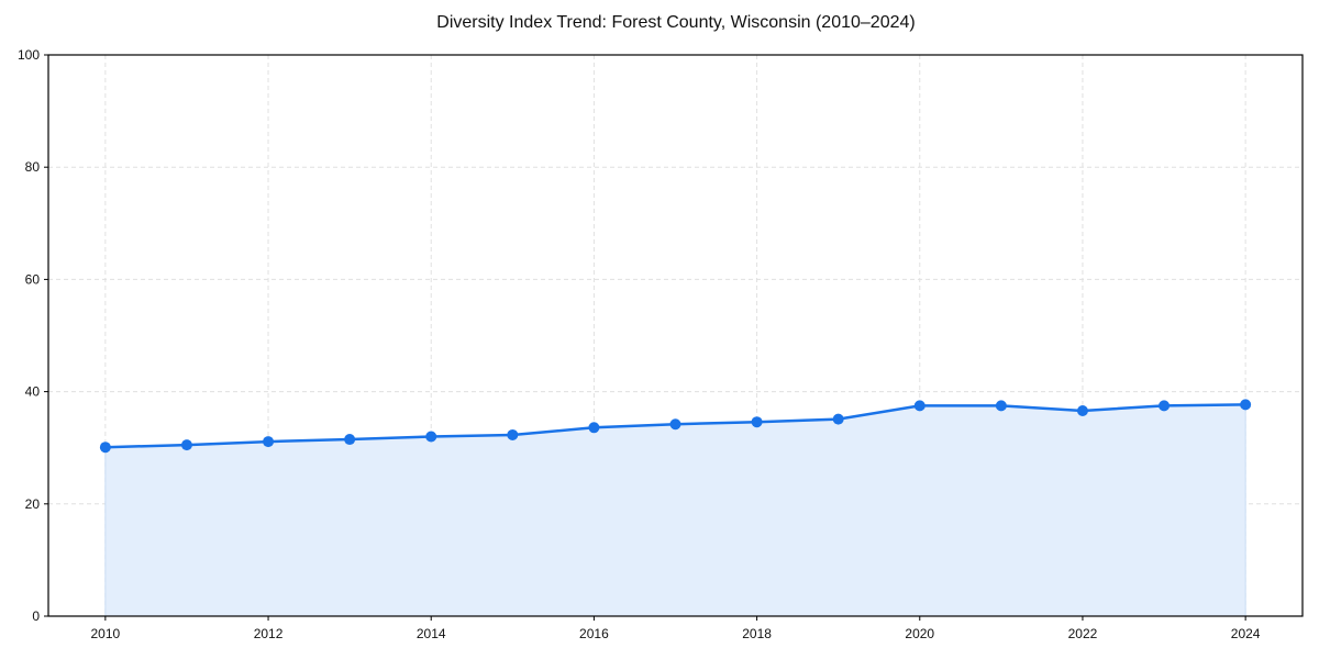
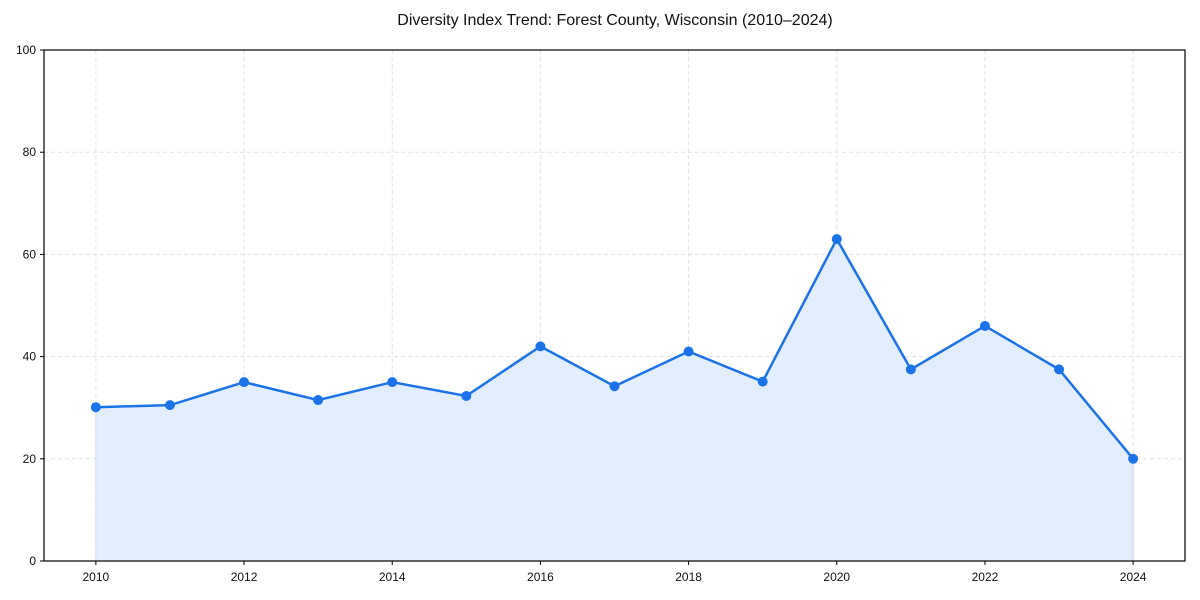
2012: 31 -> 35
2014: 32 -> 35
2016: 34 -> 42
2018: 35 -> 41
2020: 38 -> 63
2022: 37 -> 46
2024: 38 -> 20
